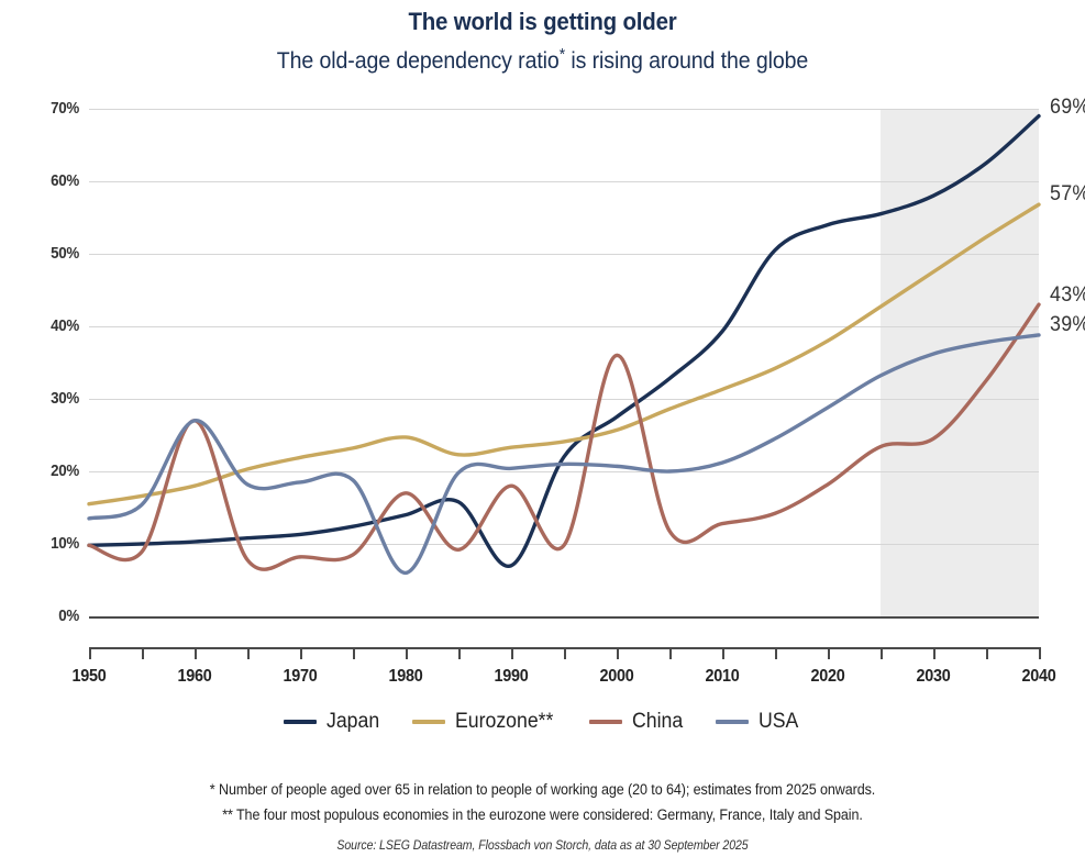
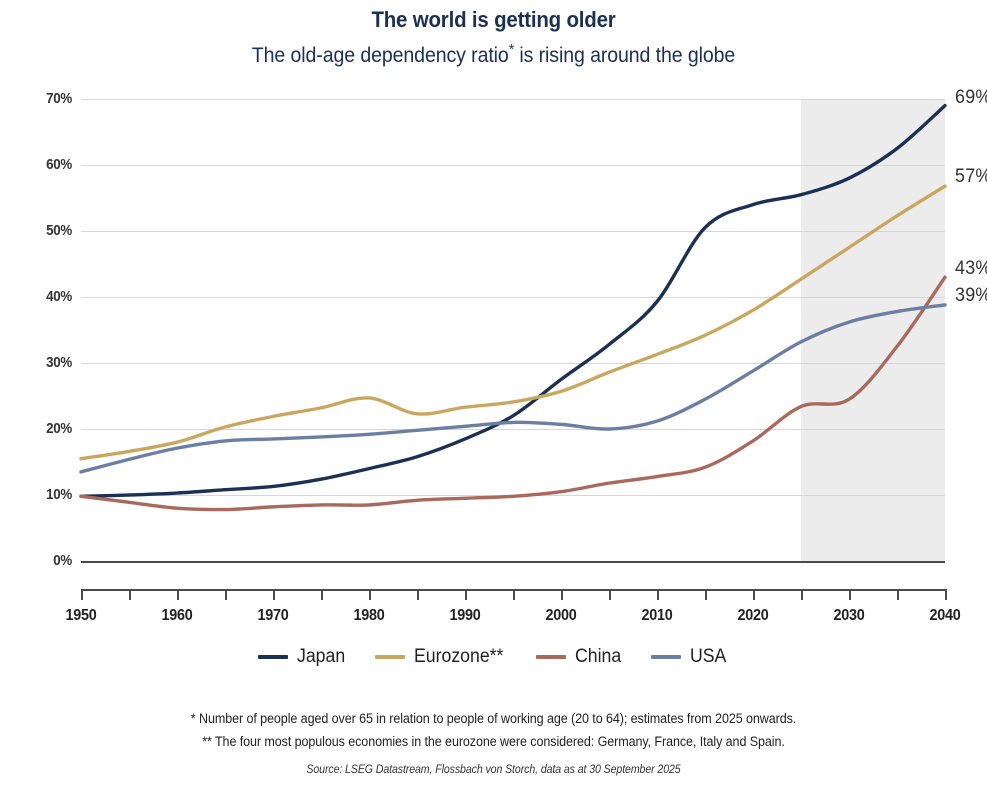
China/1960: 27% -> 8%
USA/1960: 27% -> 17%
China/1980: 17% -> 8%
USA/1980: 6% -> 19%
Japan/1990: 7% -> 18%
China/1990: 18% -> 10%
China/2000: 36% -> 10%
